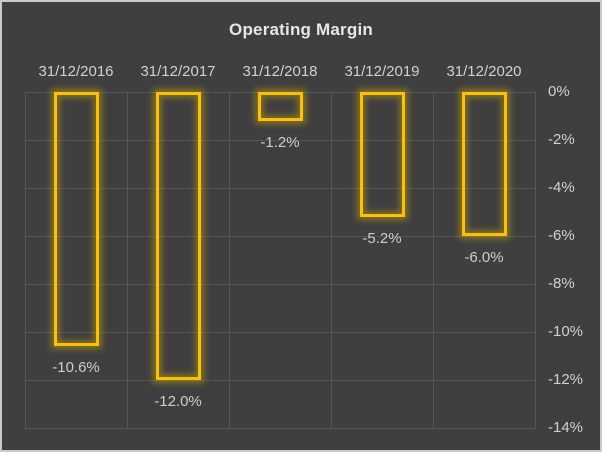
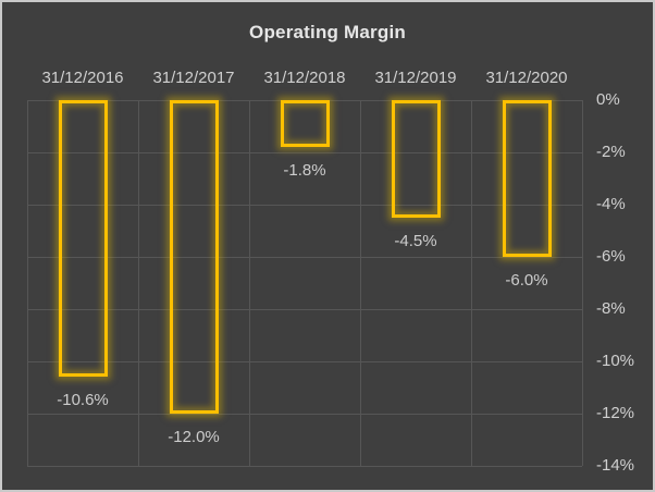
31/12/2018: -1.2% -> -1.8%
31/12/2019: -5.2% -> -4.5%
